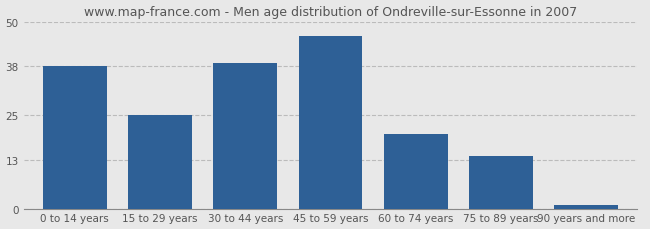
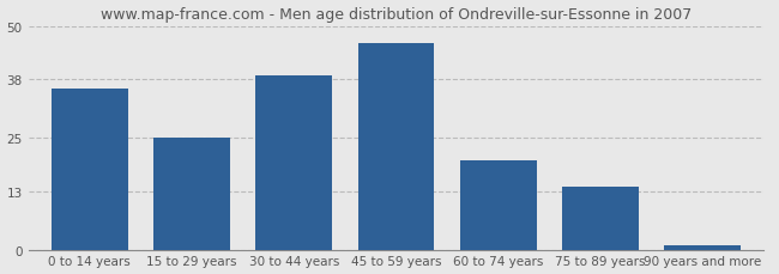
0 to 14 years: 38 -> 36
